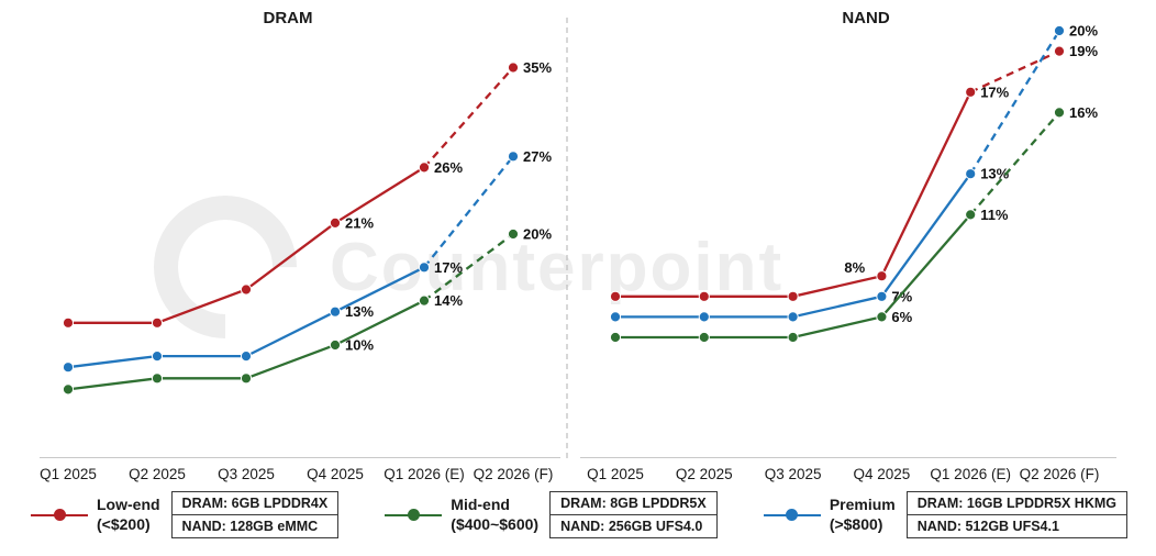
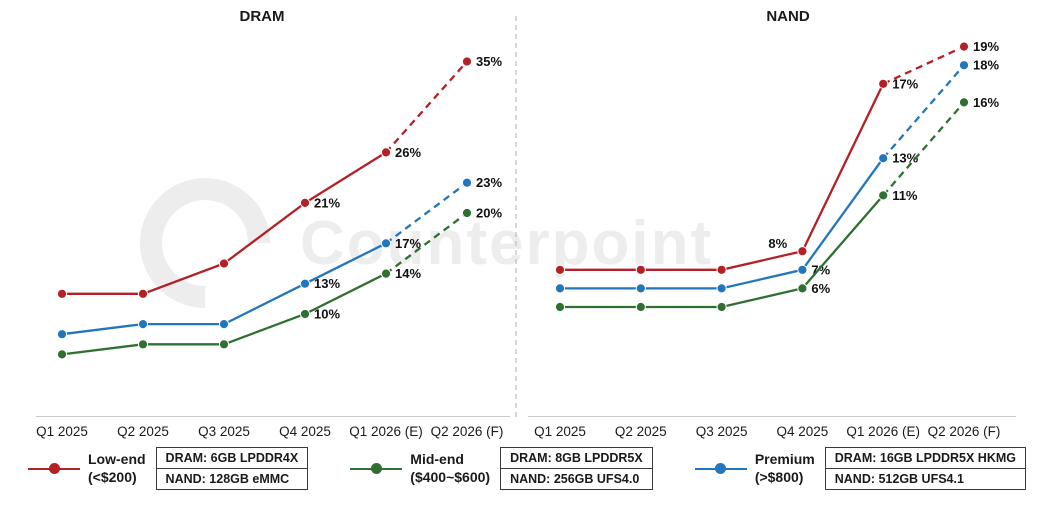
DRAM/Premium (>$800)/Q2 2026 (F): 27% -> 23%
NAND/Premium (>$800)/Q2 2026 (F): 20% -> 18%
